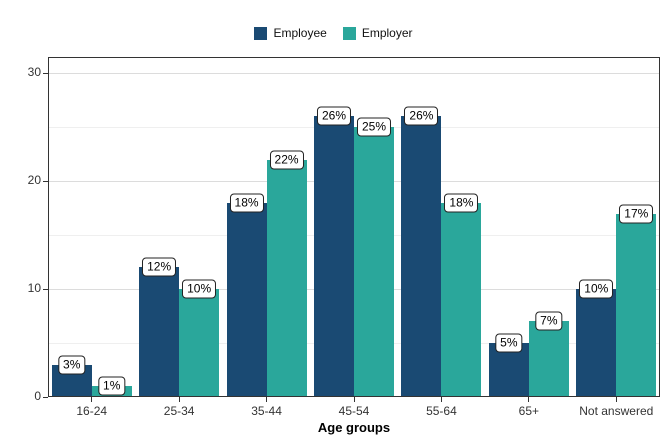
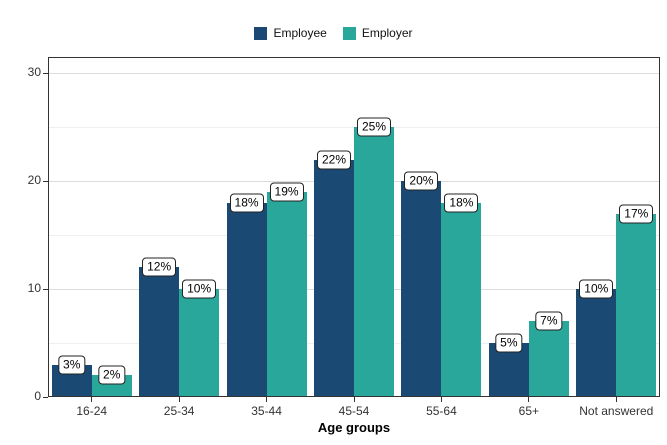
Employer/16-24: 1% -> 2%
Employer/35-44: 22% -> 19%
Employee/45-54: 26% -> 22%
Employee/55-64: 26% -> 20%
